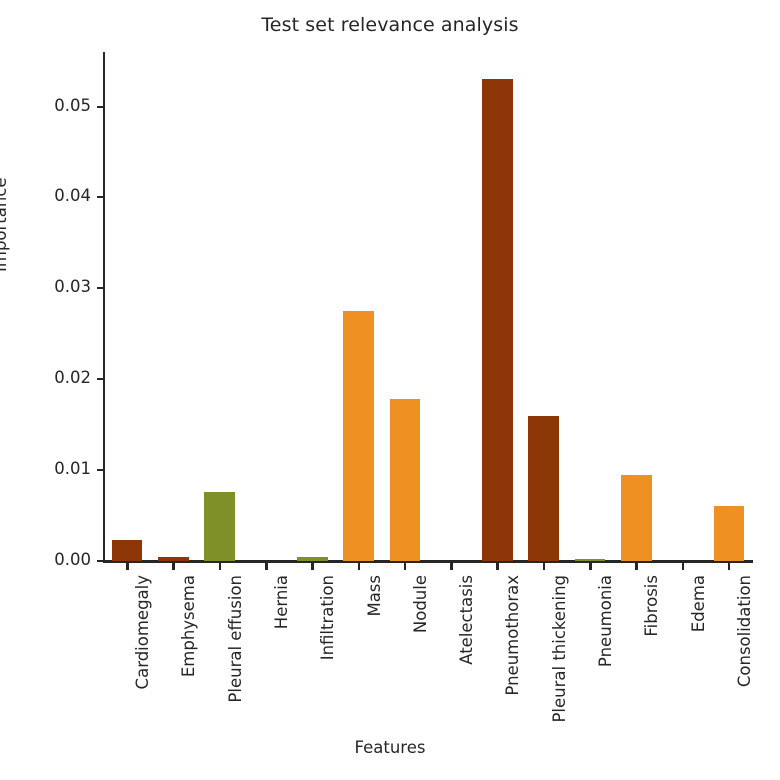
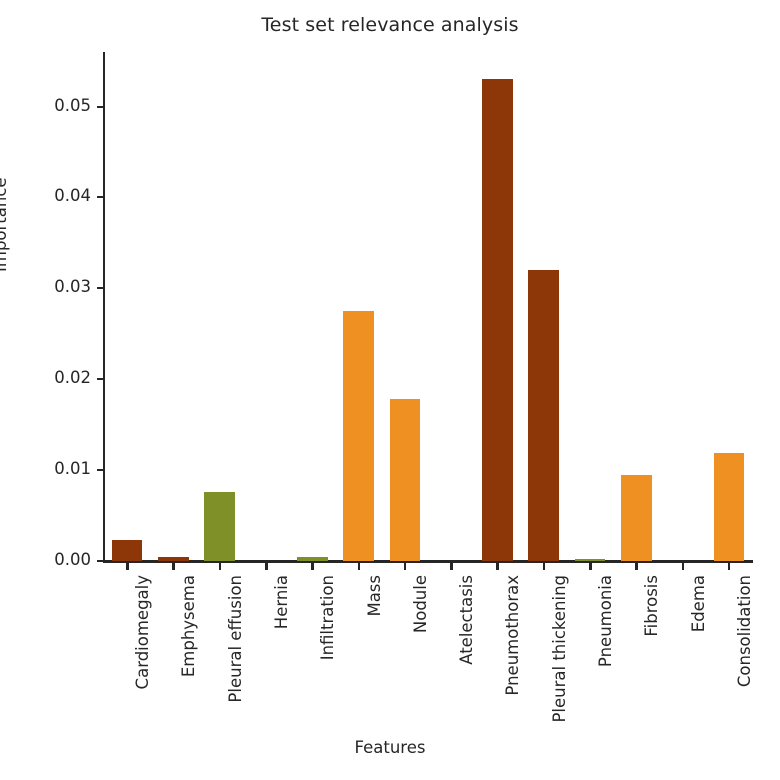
Pleural thickening: 0.016 -> 0.032
Consolidation: 0.006 -> 0.012
